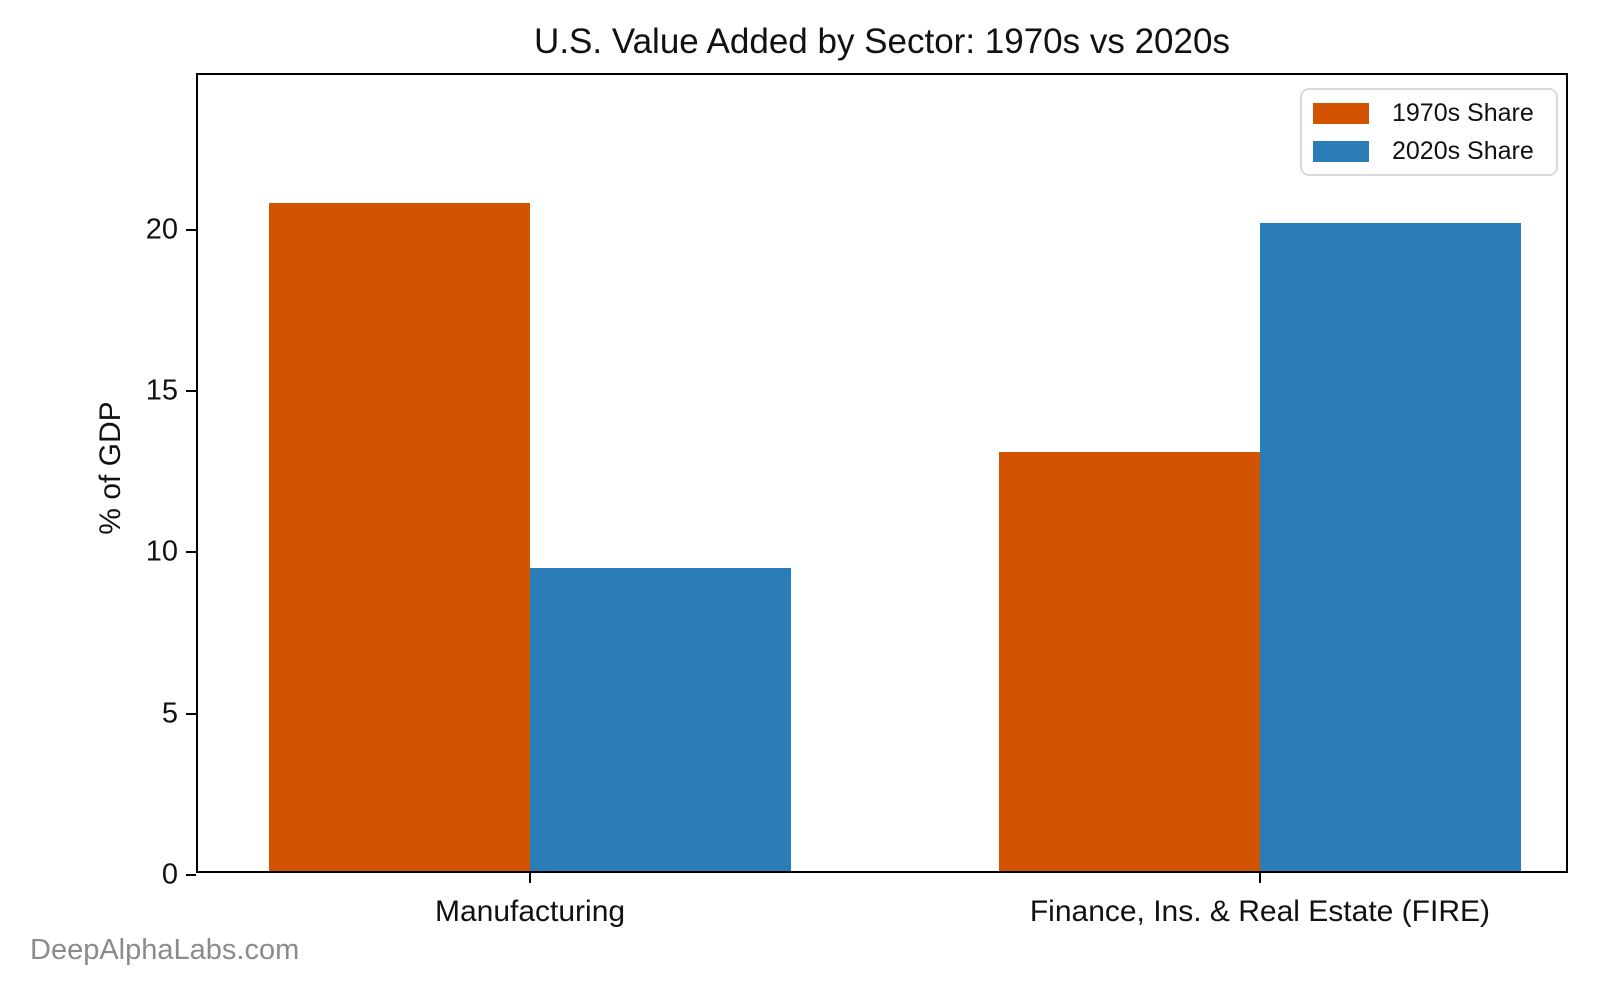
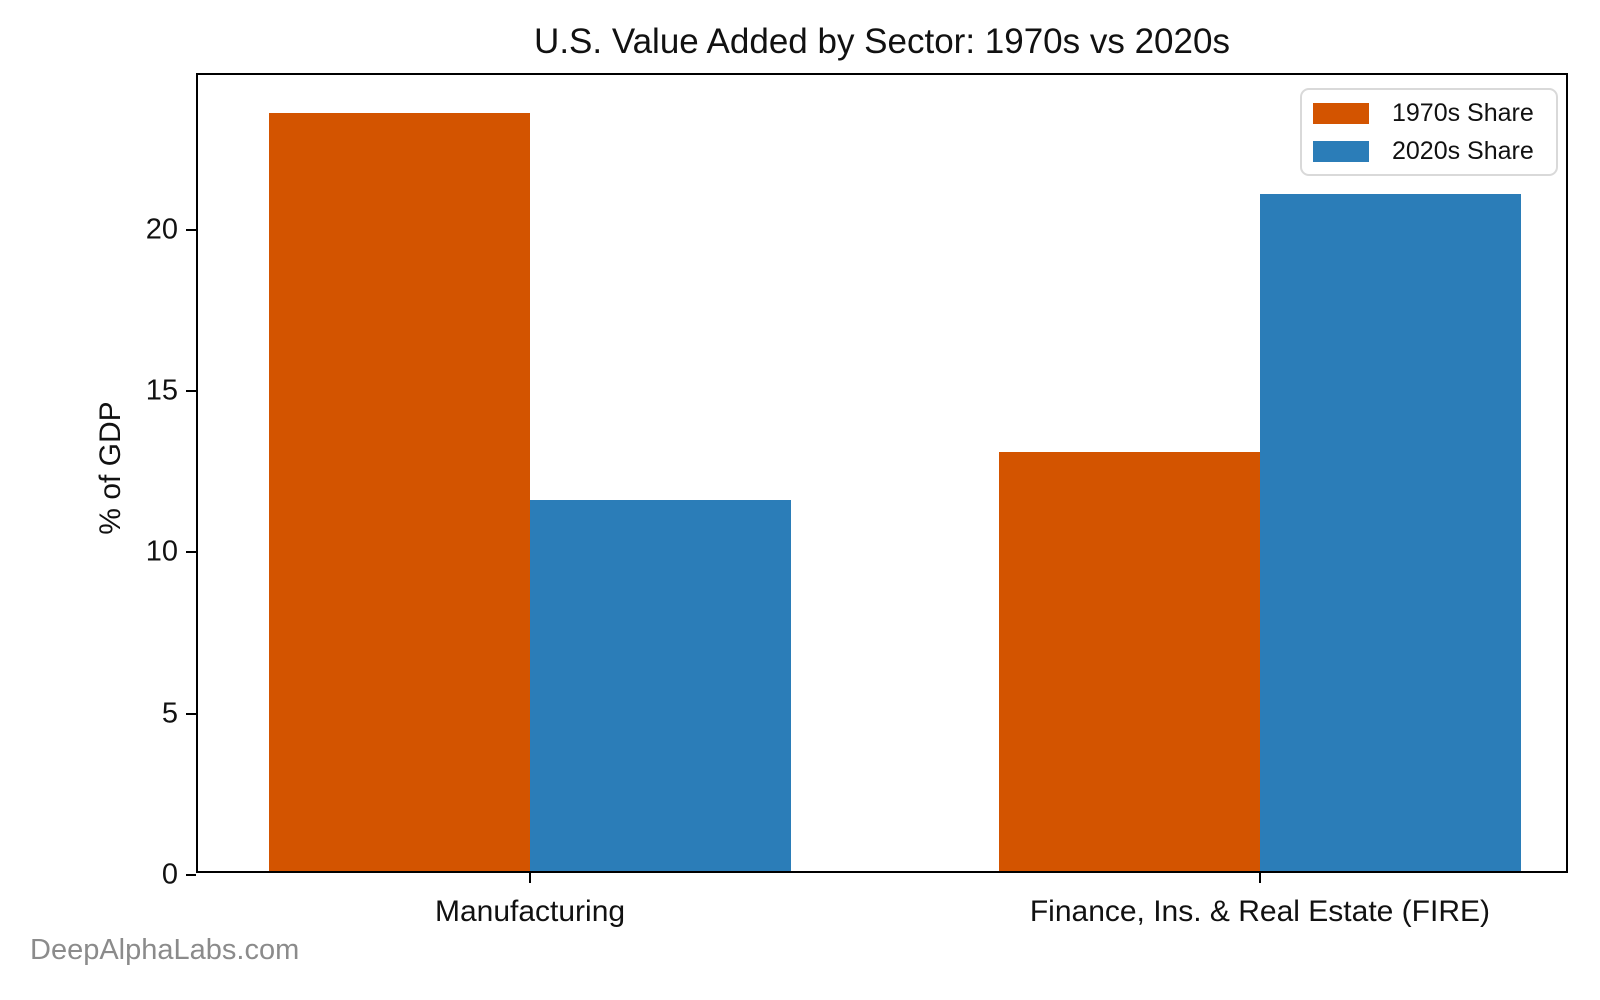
1970s Share/Manufacturing: 20.7 -> 23.5
2020s Share/Manufacturing: 9.4 -> 11.5
2020s Share/Finance, Ins. & Real Estate (FIRE): 20.1 -> 21.0
